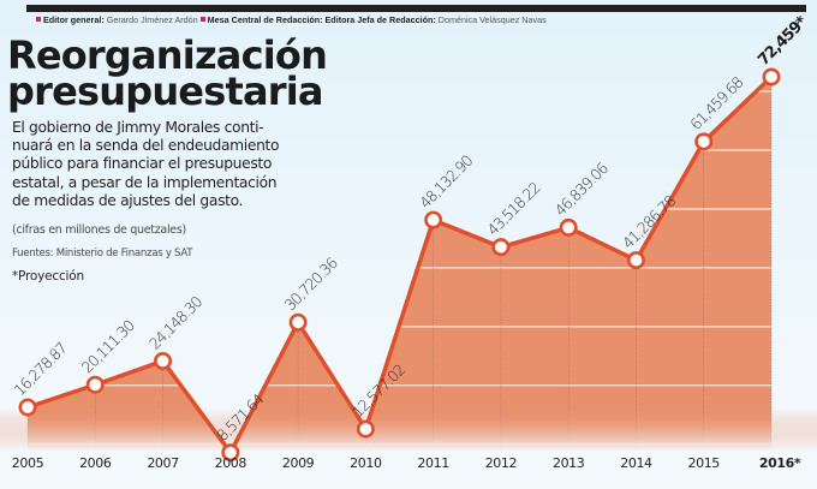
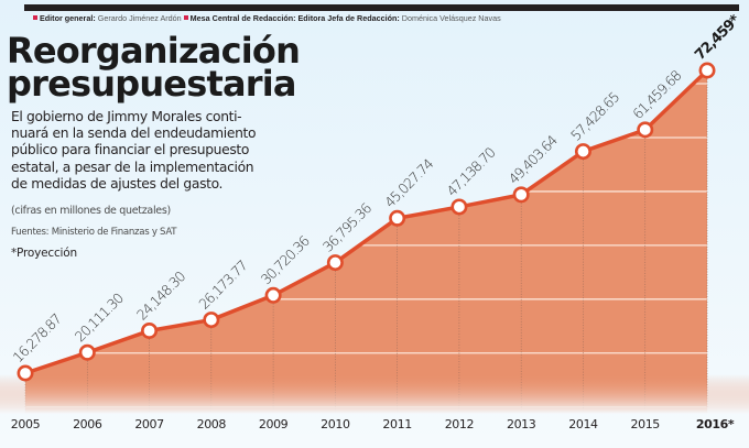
2008: 8,571.64 -> 26,173.77
2010: 12,577.02 -> 36,795.36
2011: 48,132.90 -> 45,027.74
2012: 43,518.22 -> 47,138.70
2013: 46,839.06 -> 49,403.64
2014: 41,286.78 -> 57,428.65
